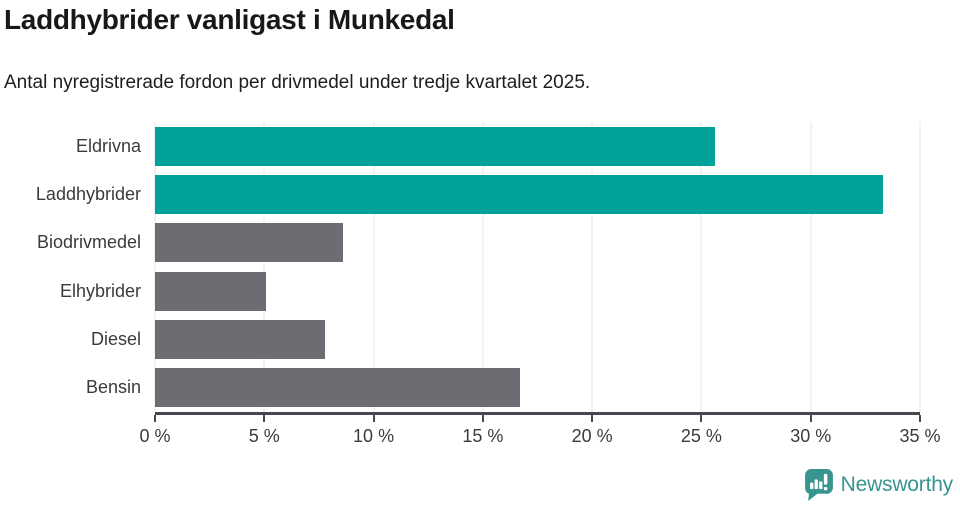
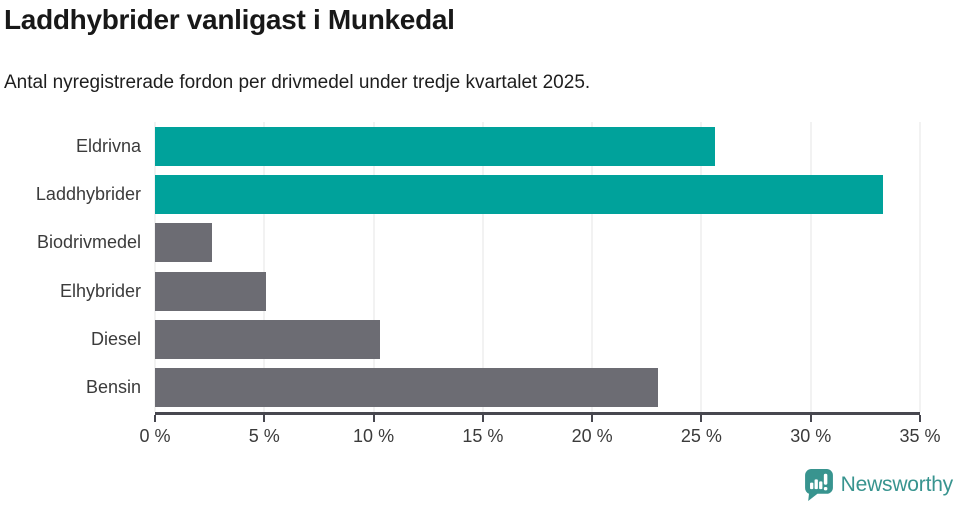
Biodrivmedel: 8.6% -> 2.6%
Diesel: 7.8% -> 10.3%
Bensin: 16.7% -> 23.0%
